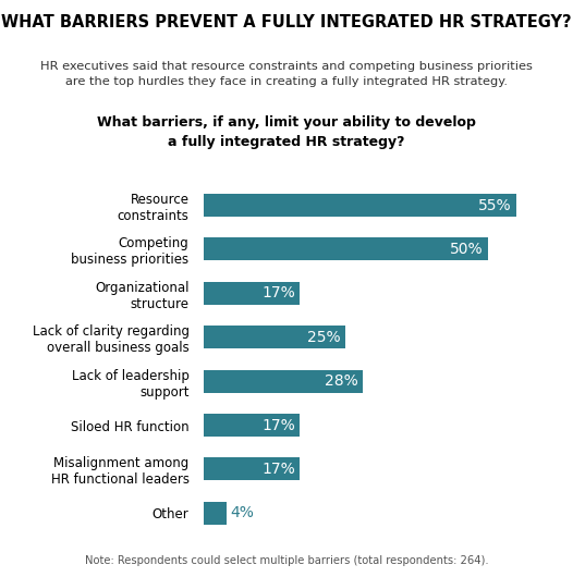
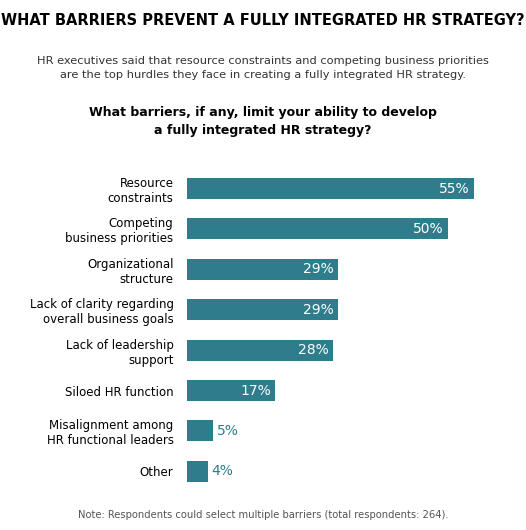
Organizational structure: 17% -> 29%
Lack of clarity regarding overall business goals: 25% -> 29%
Misalignment among HR functional leaders: 17% -> 5%
